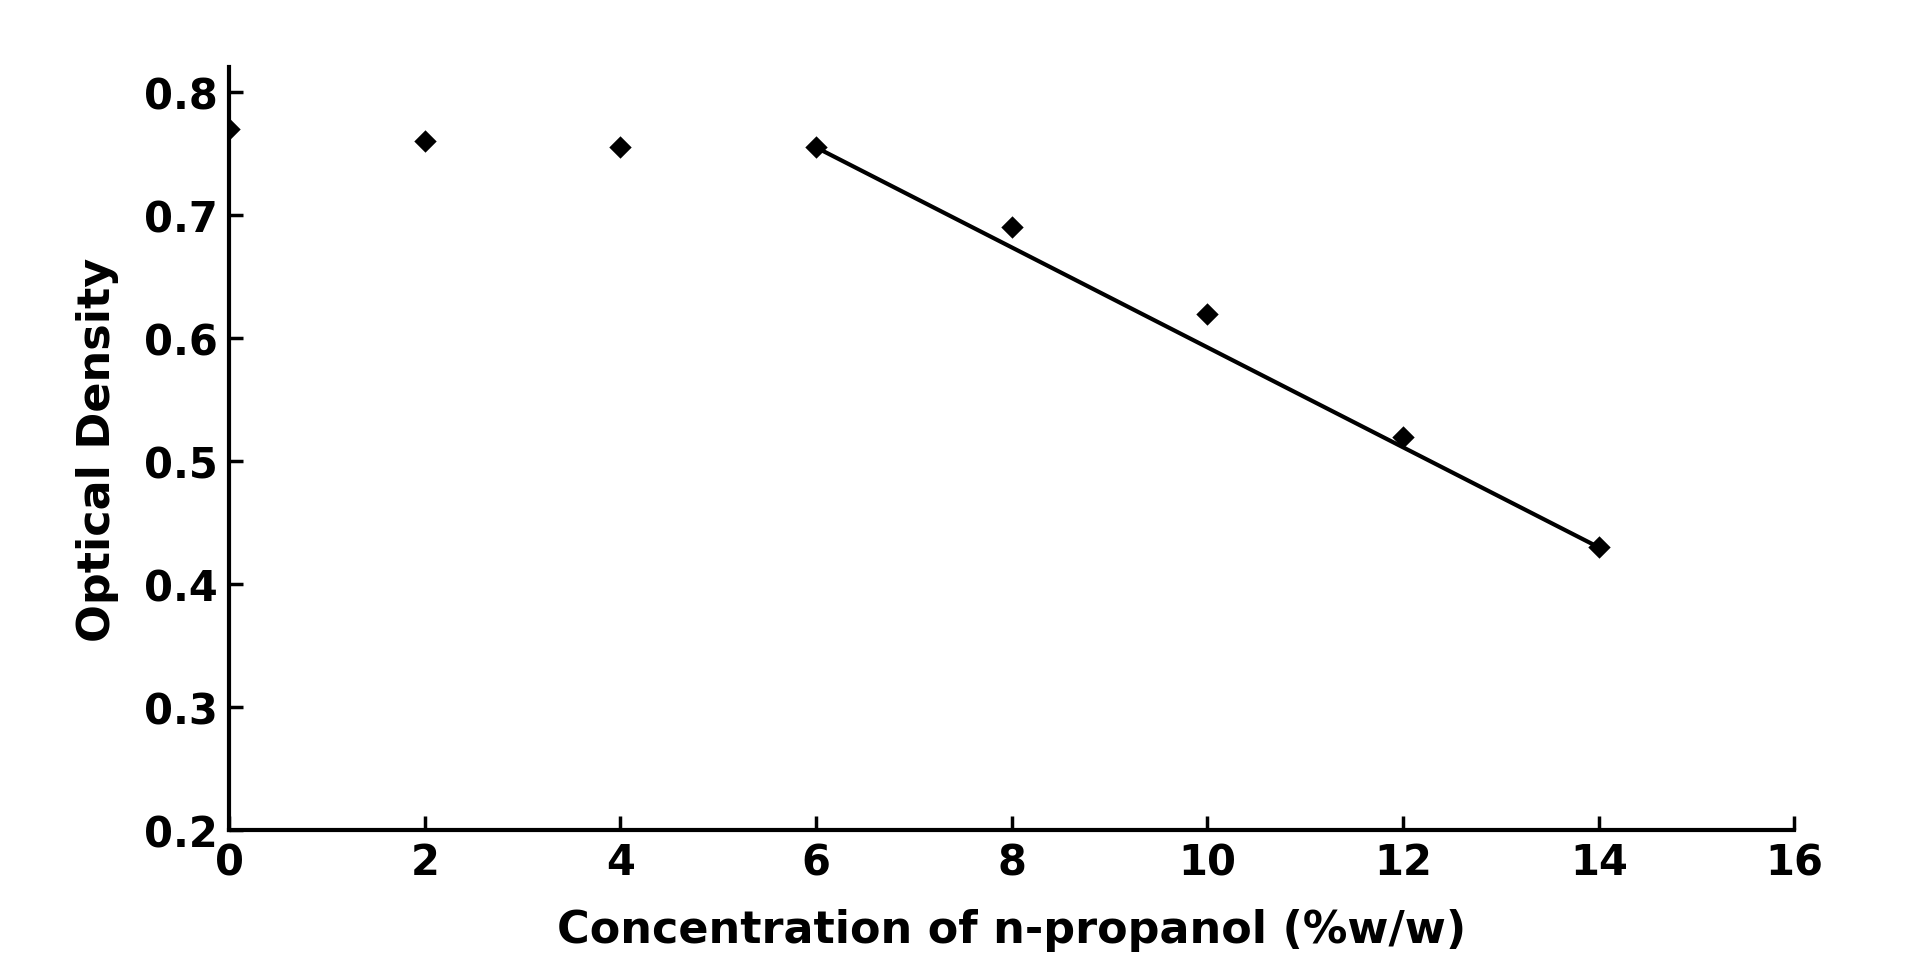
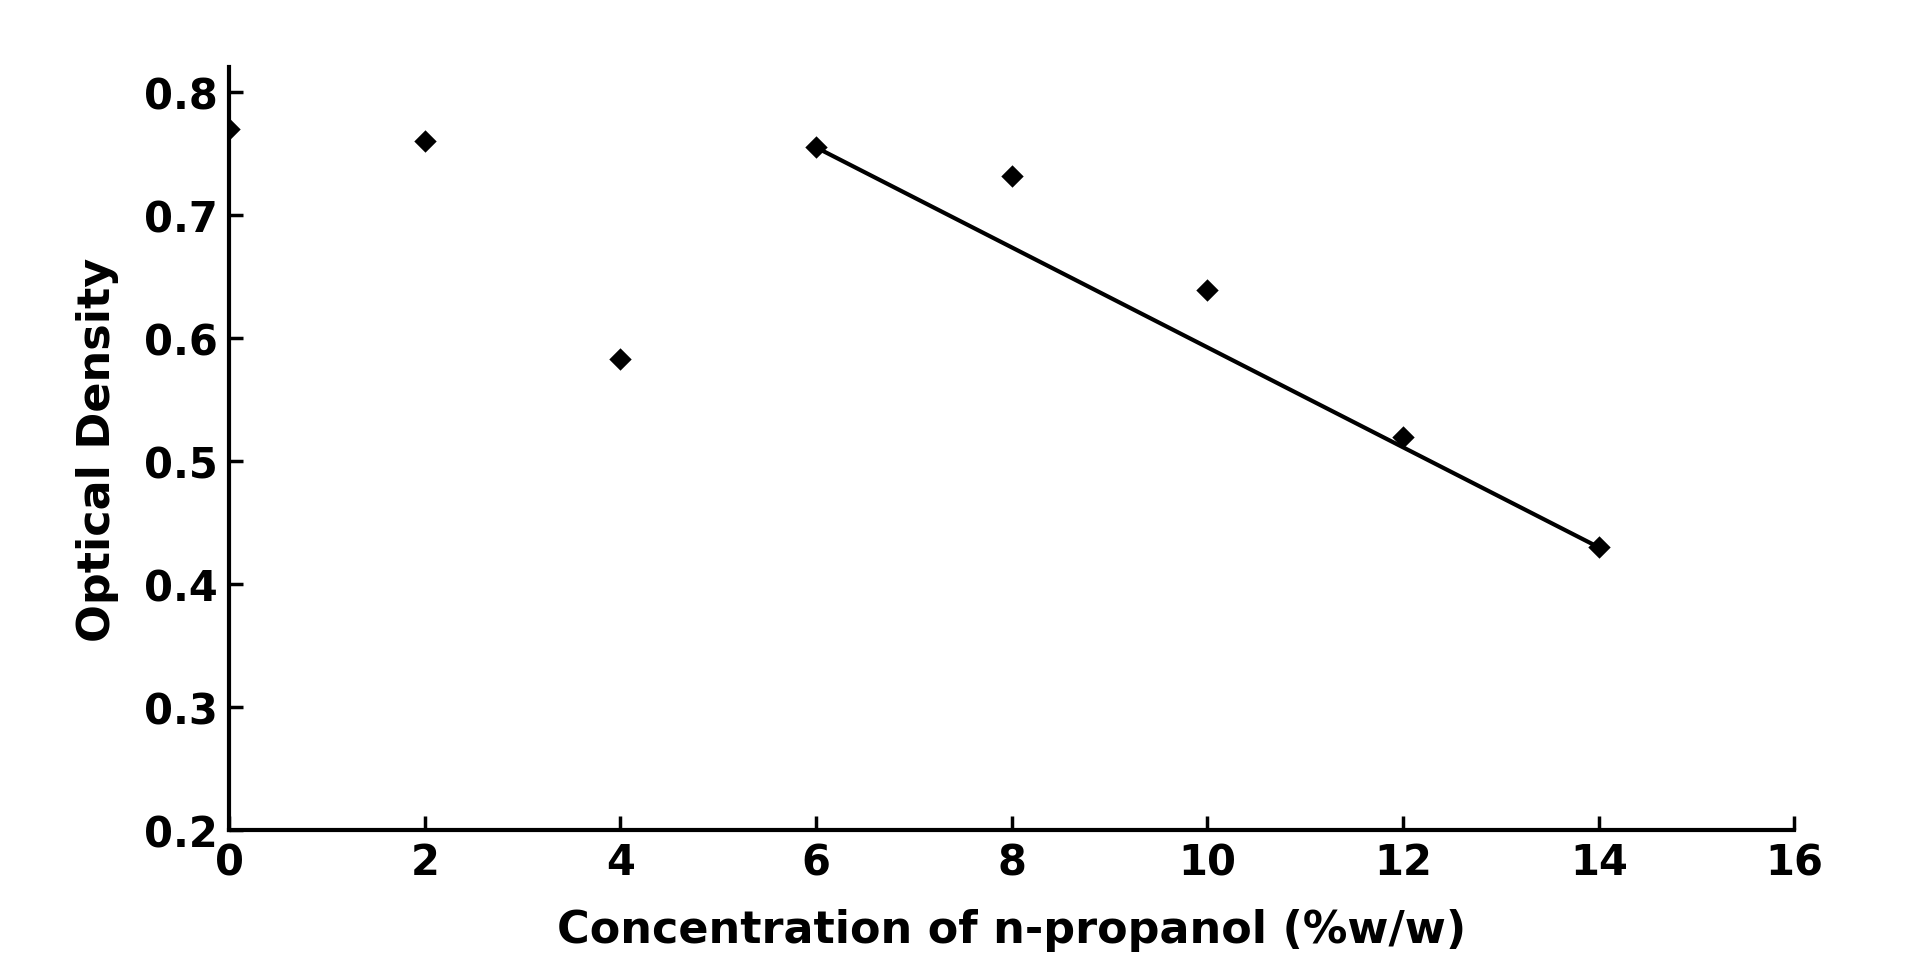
4: 0.755 -> 0.583
8: 0.690 -> 0.732
10: 0.620 -> 0.639
